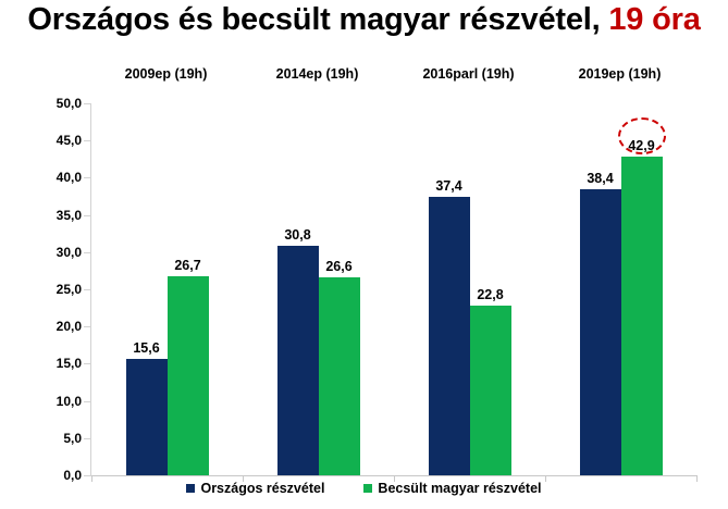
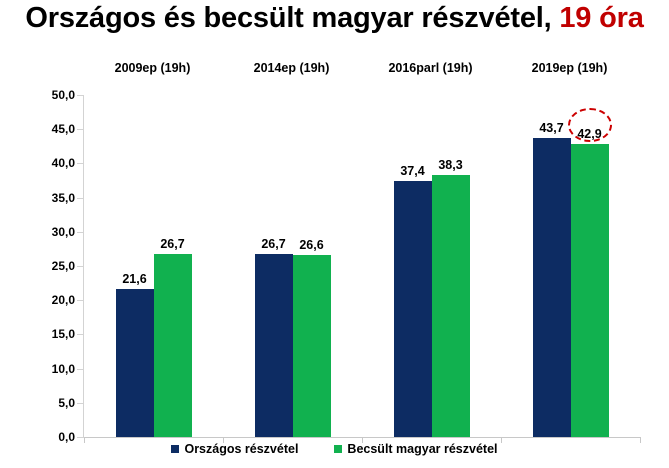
Országos részvétel/2009ep (19h): 15,6 -> 21,6
Országos részvétel/2014ep (19h): 30,8 -> 26,7
Becsült magyar részvétel/2016parl (19h): 22,8 -> 38,3
Országos részvétel/2019ep (19h): 38,4 -> 43,7
